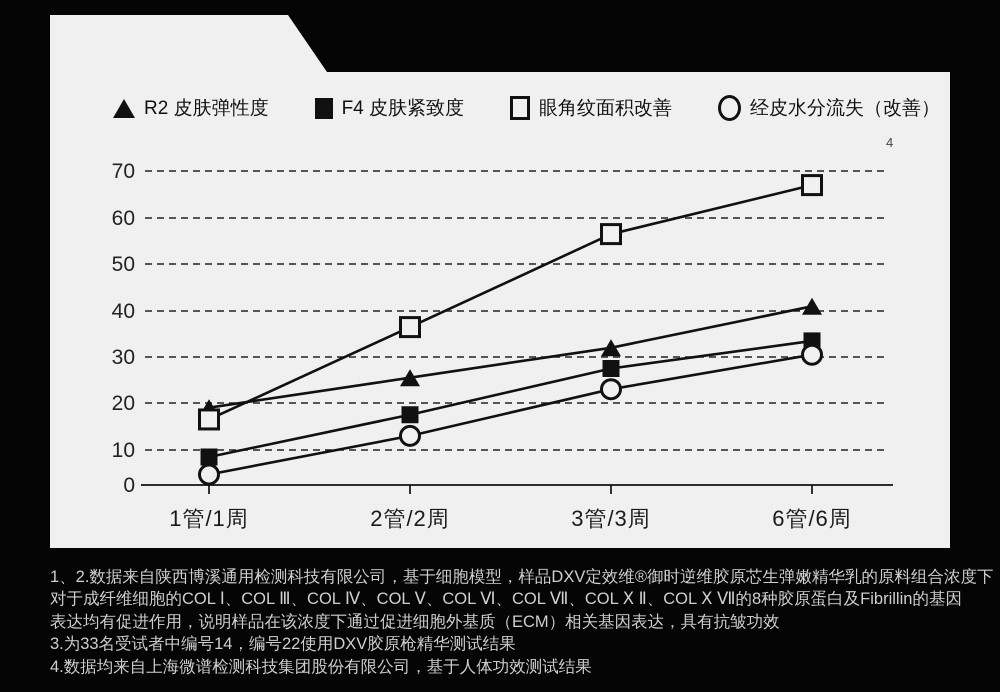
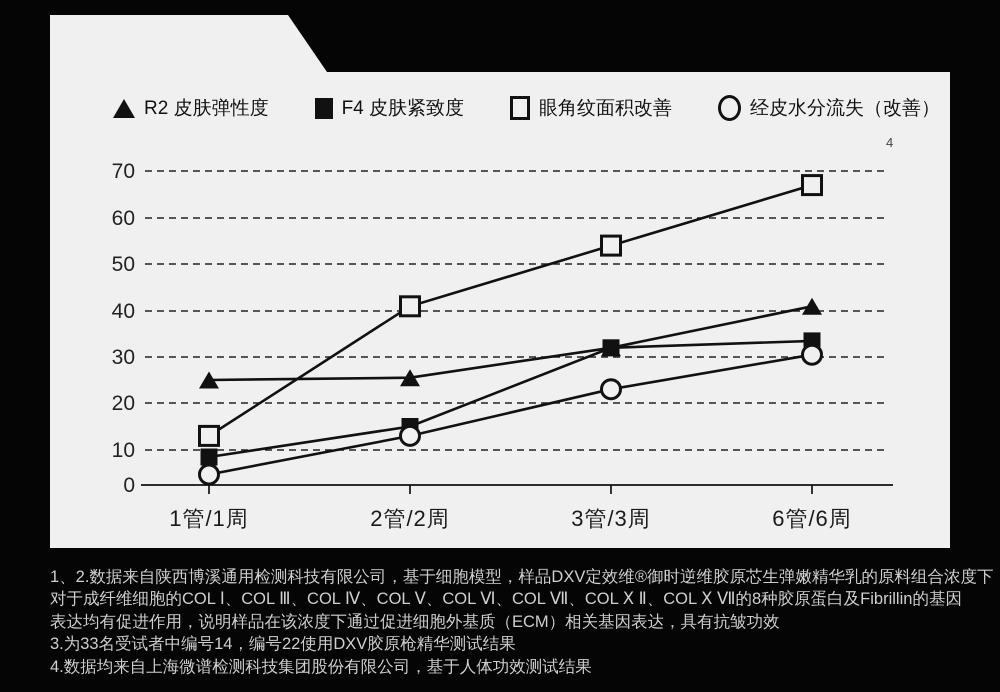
R2 皮肤弹性度/1管/1周: 19 -> 25
眼角纹面积改善/1管/1周: 16 -> 13
F4 皮肤紧致度/2管/2周: 18 -> 15
眼角纹面积改善/2管/2周: 36 -> 41
F4 皮肤紧致度/3管/3周: 28 -> 32
眼角纹面积改善/3管/3周: 56 -> 54
